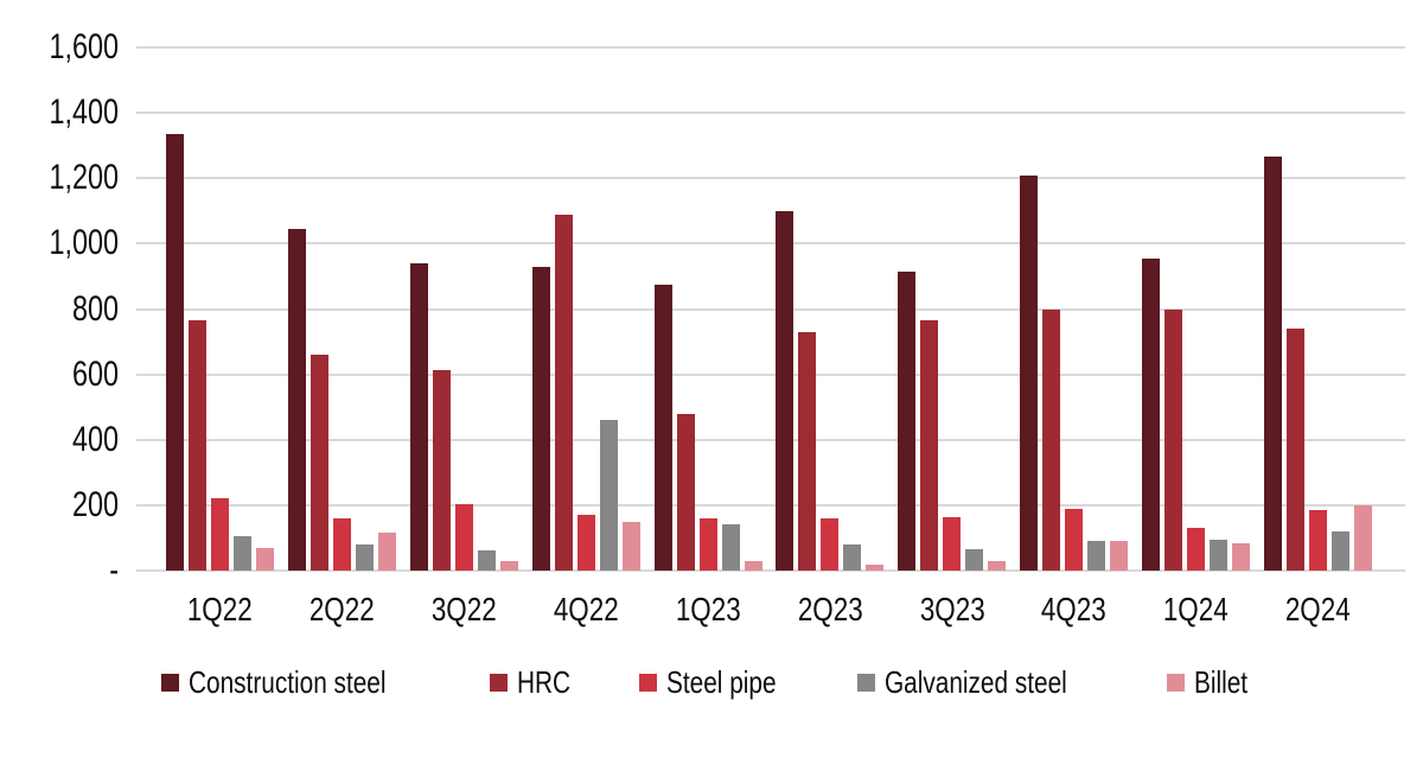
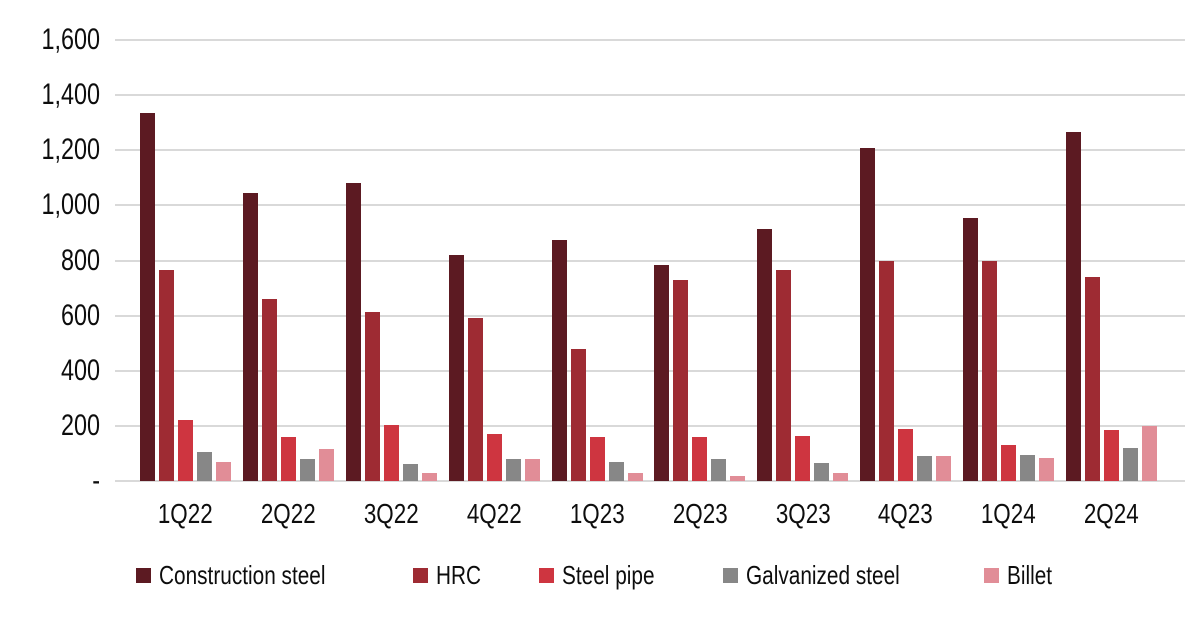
Construction steel/3Q22: 940 -> 1080
Construction steel/4Q22: 930 -> 820
HRC/4Q22: 1090 -> 590
Galvanized steel/4Q22: 460 -> 80
Billet/4Q22: 150 -> 80
Galvanized steel/1Q23: 140 -> 70
Construction steel/2Q23: 1100 -> 780
